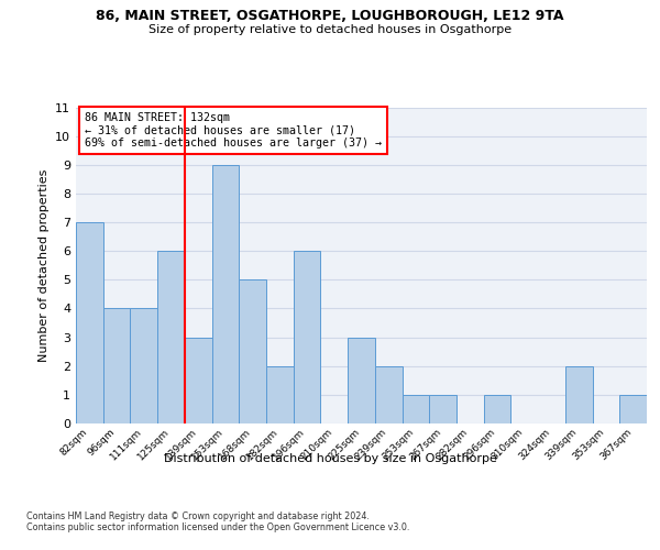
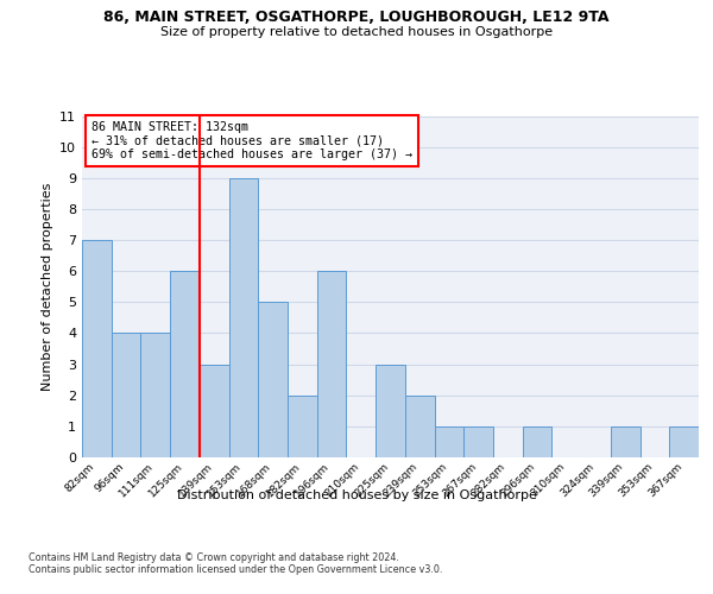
339sqm: 2 -> 1
